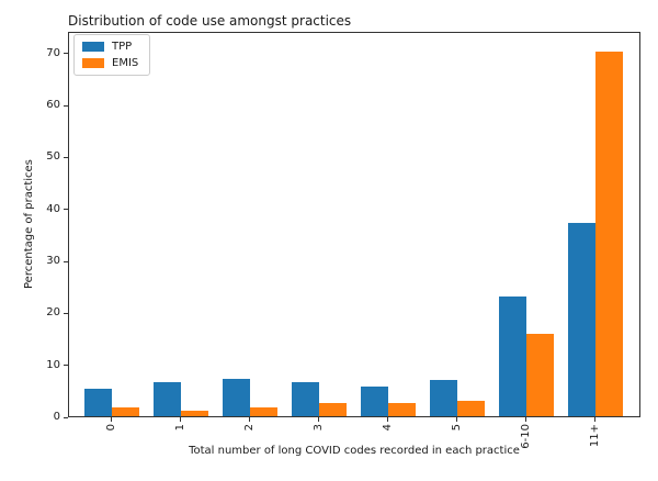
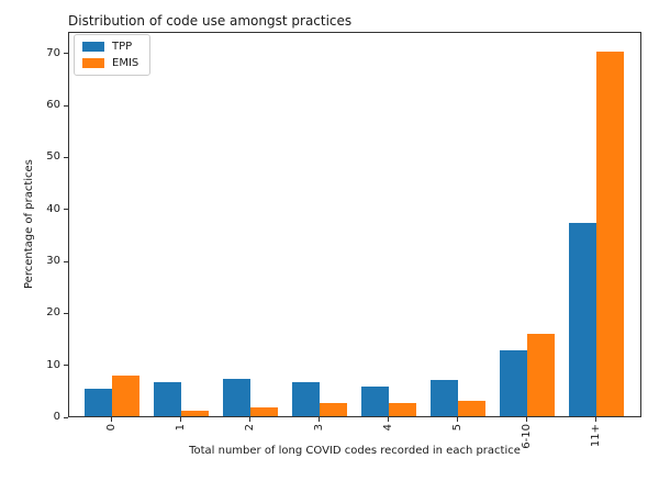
EMIS/0: 2 -> 8
TPP/6-10: 23 -> 13
